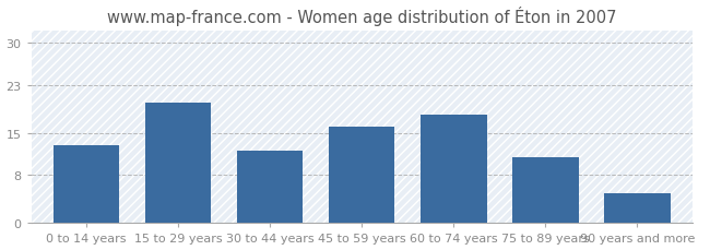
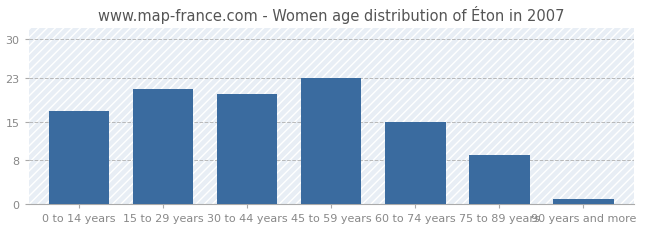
0 to 14 years: 13 -> 17
15 to 29 years: 20 -> 21
30 to 44 years: 12 -> 20
45 to 59 years: 16 -> 23
60 to 74 years: 18 -> 15
75 to 89 years: 11 -> 9
90 years and more: 5 -> 1
